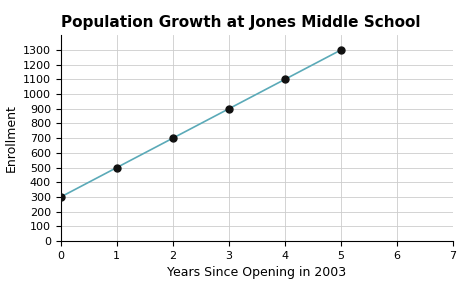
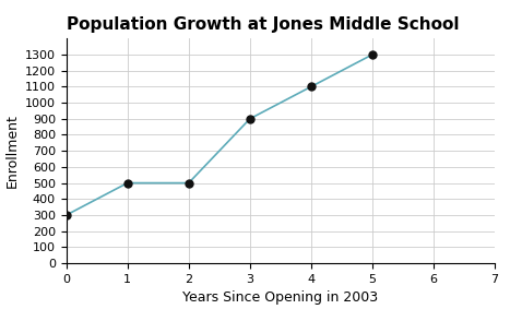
2: 700 -> 500
